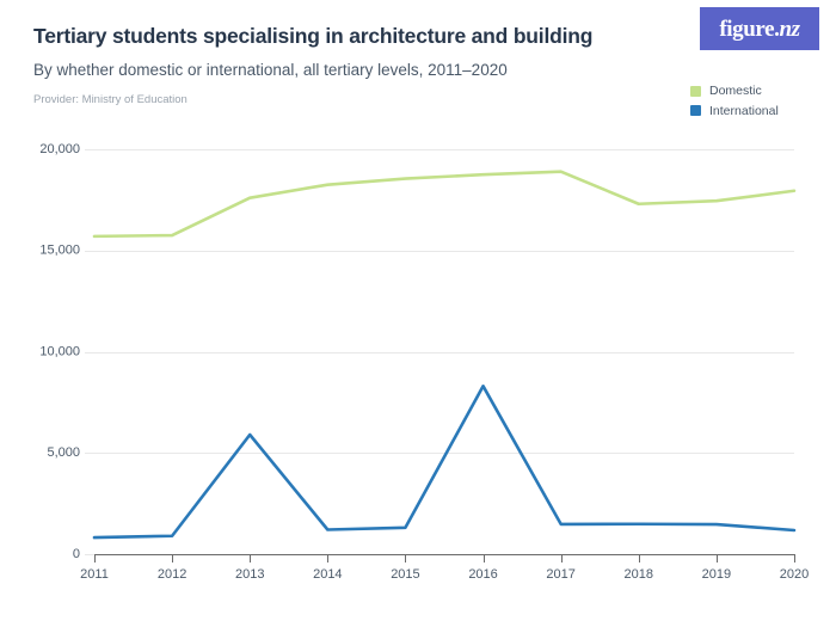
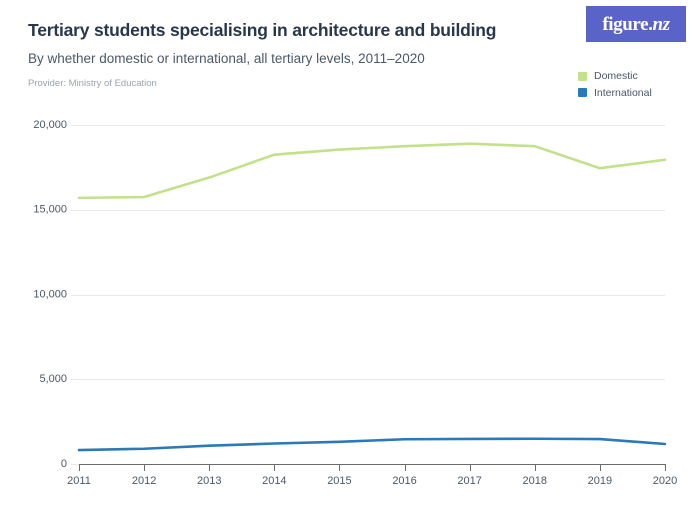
Domestic/2013: 17600 -> 16900
International/2013: 5900 -> 1100
International/2016: 8300 -> 1500
Domestic/2018: 17300 -> 18800
